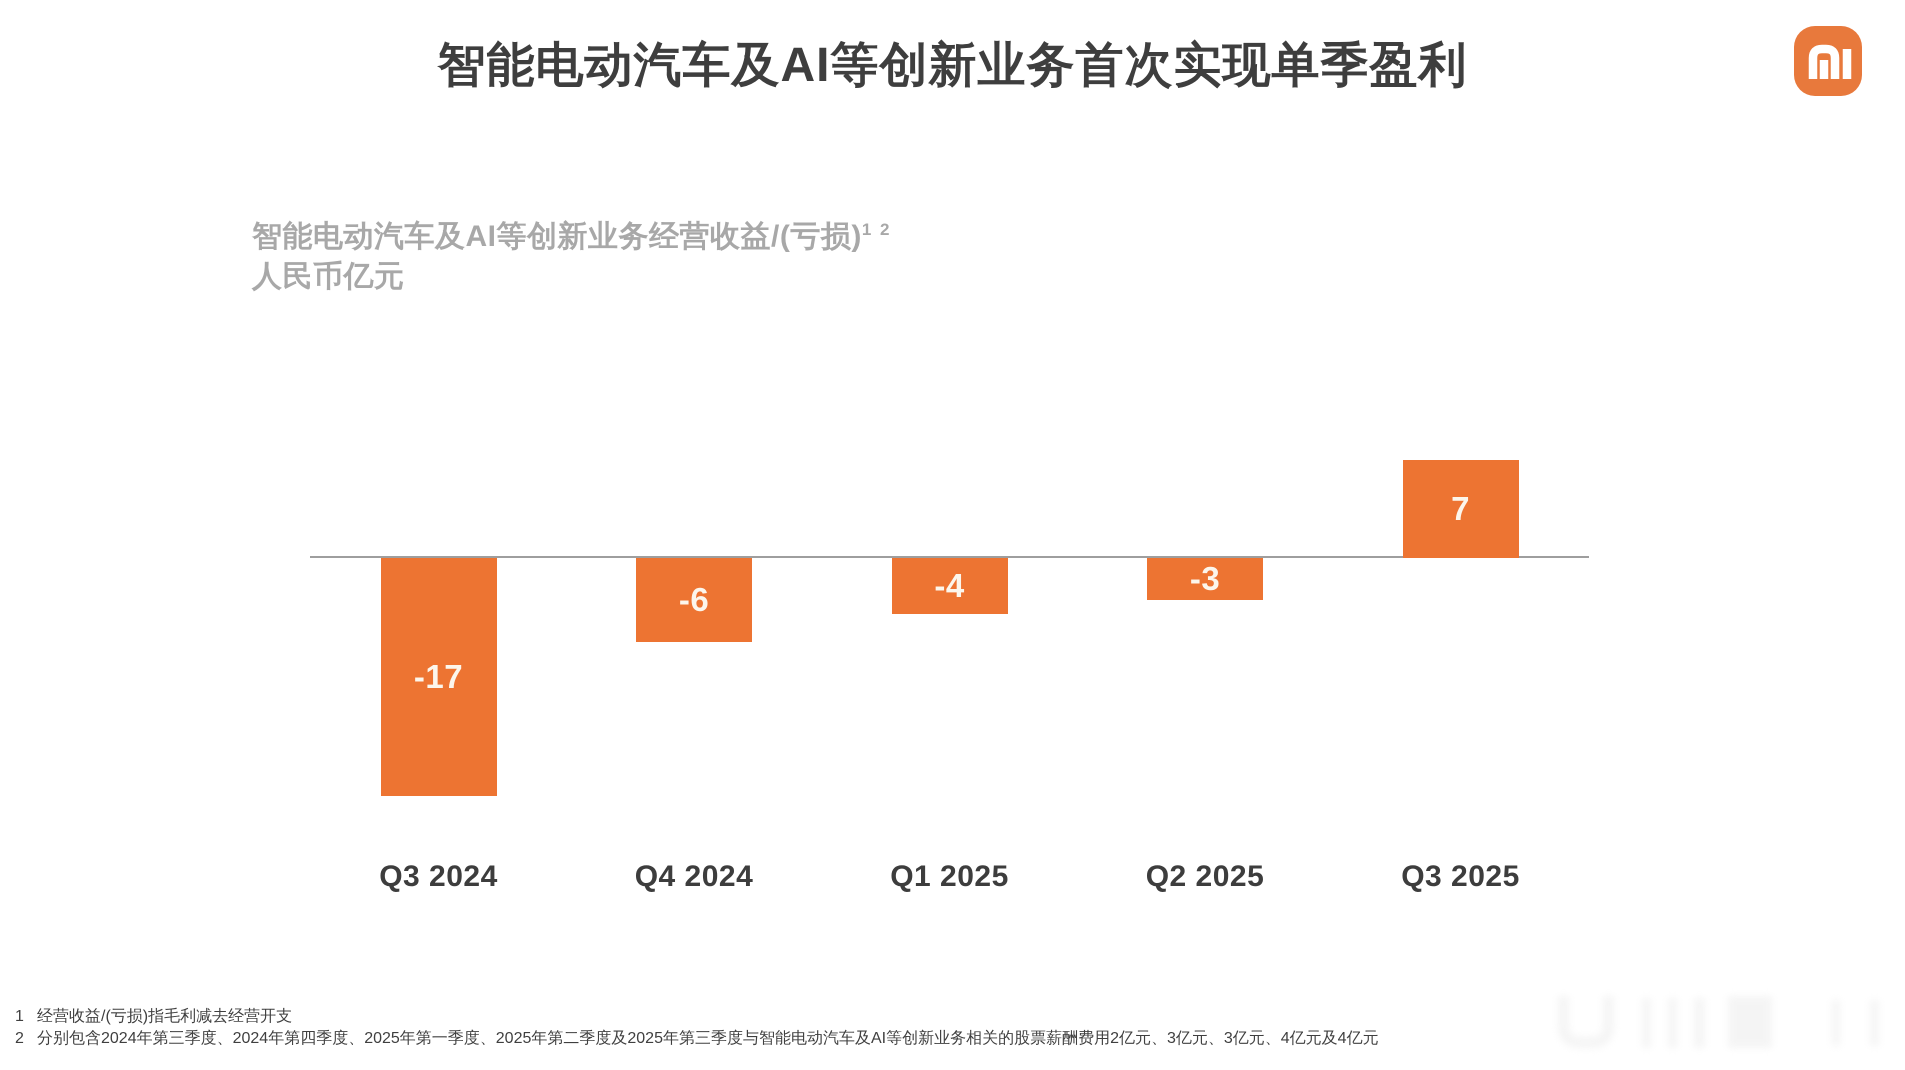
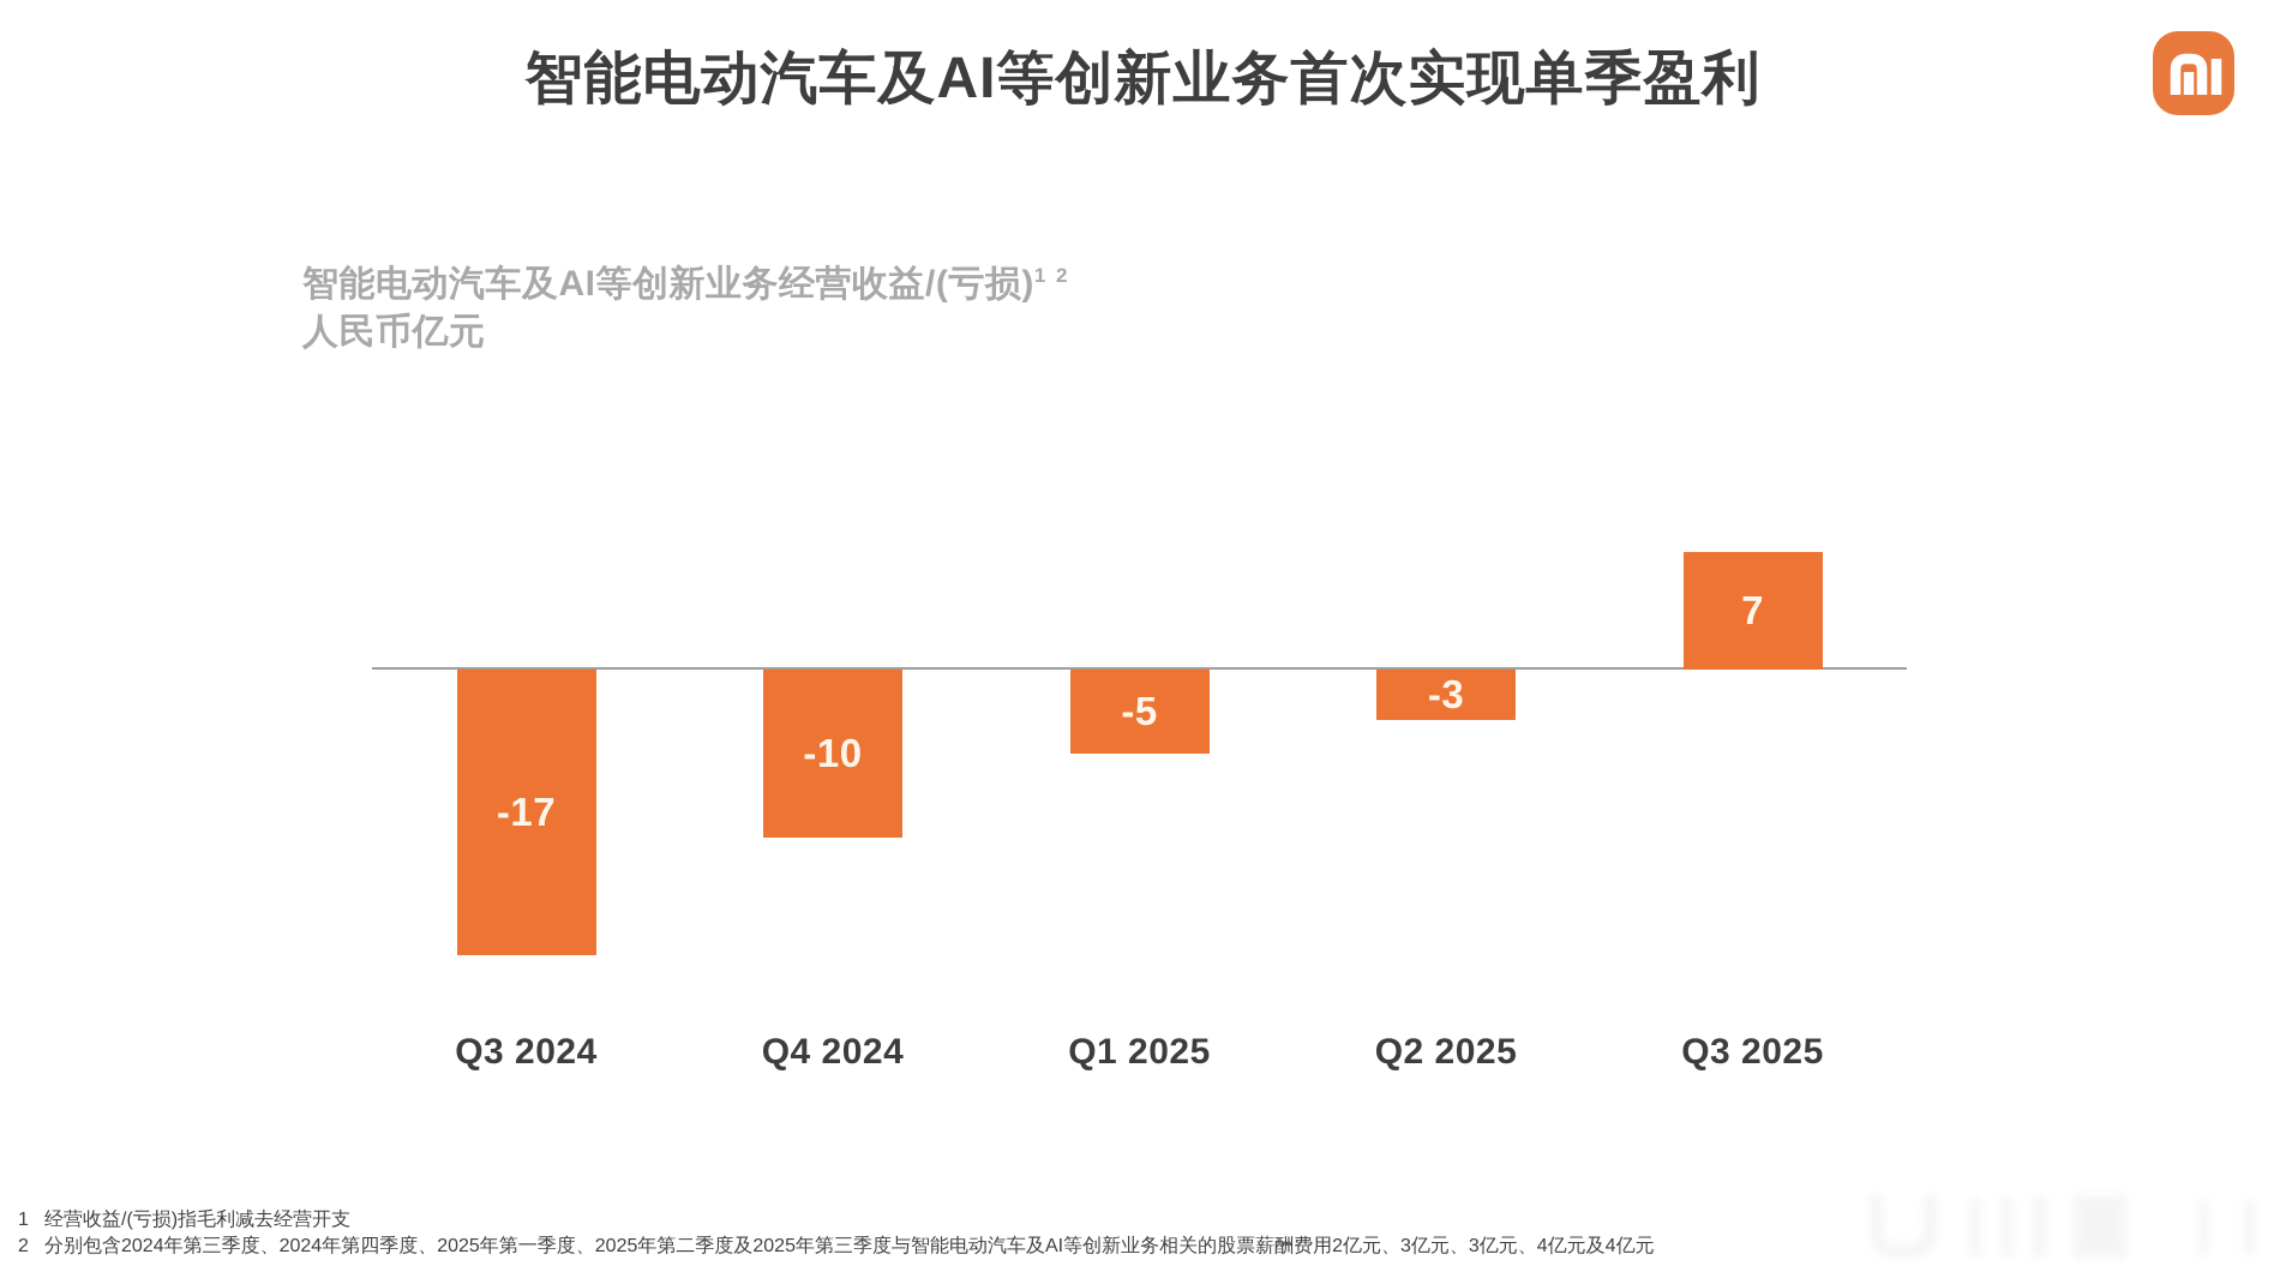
Q4 2024: -6 -> -10
Q1 2025: -4 -> -5
